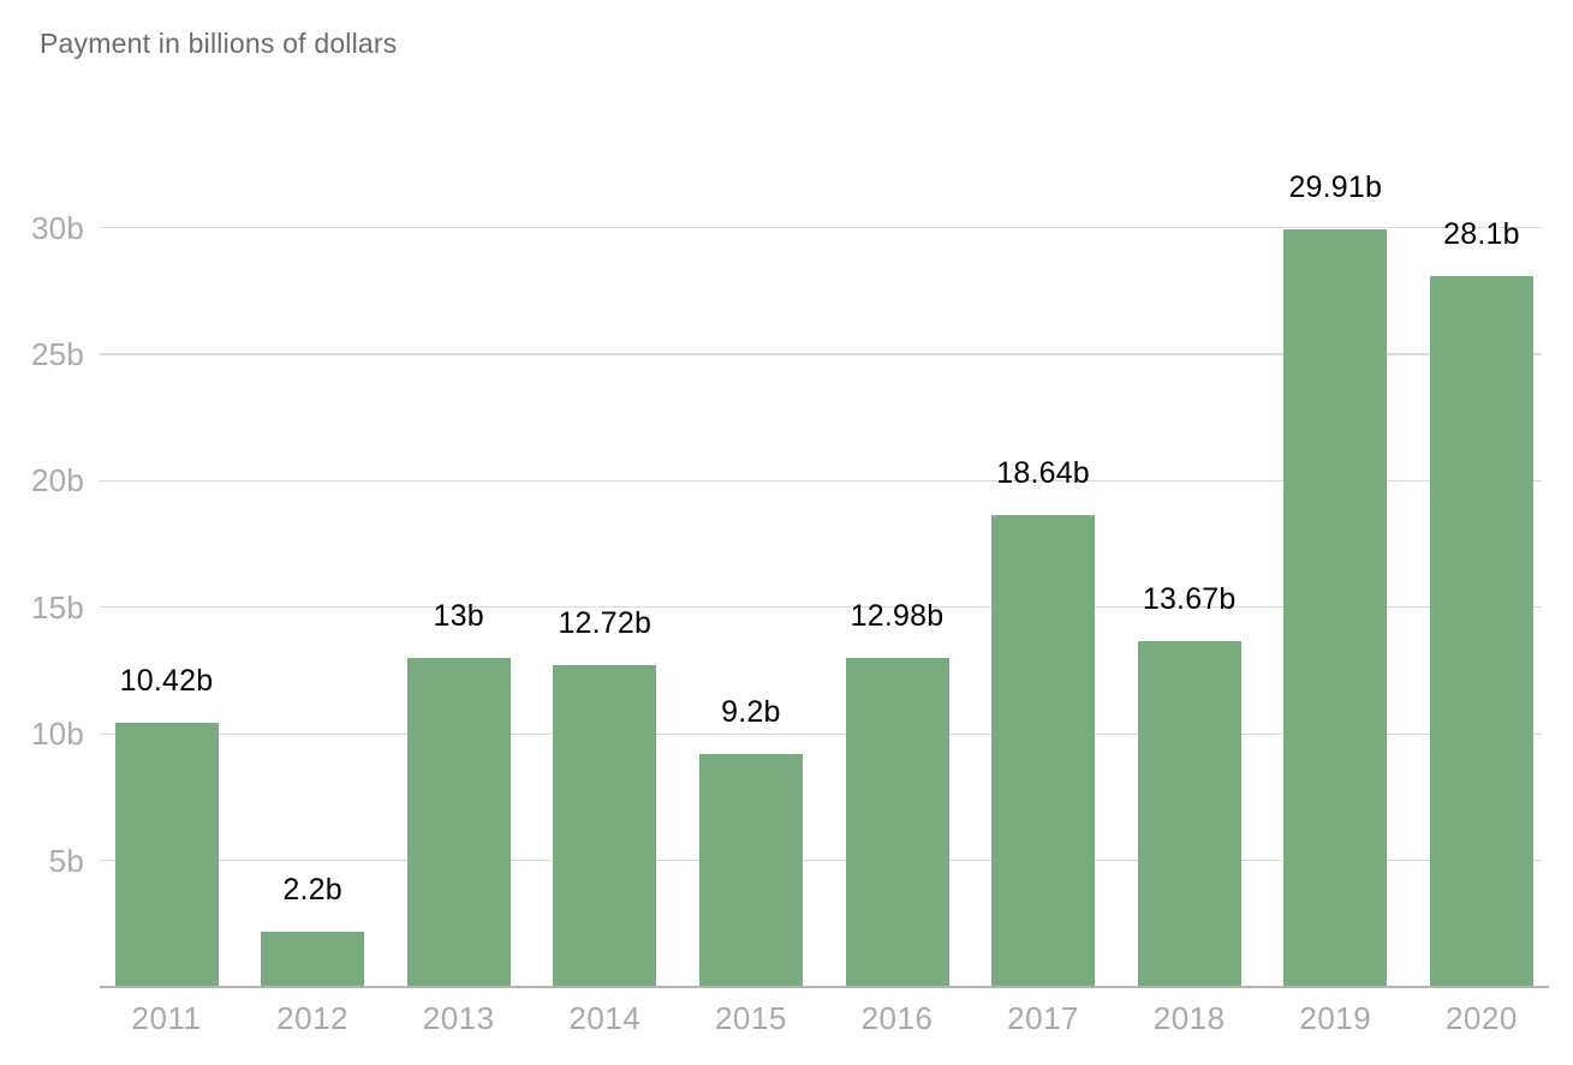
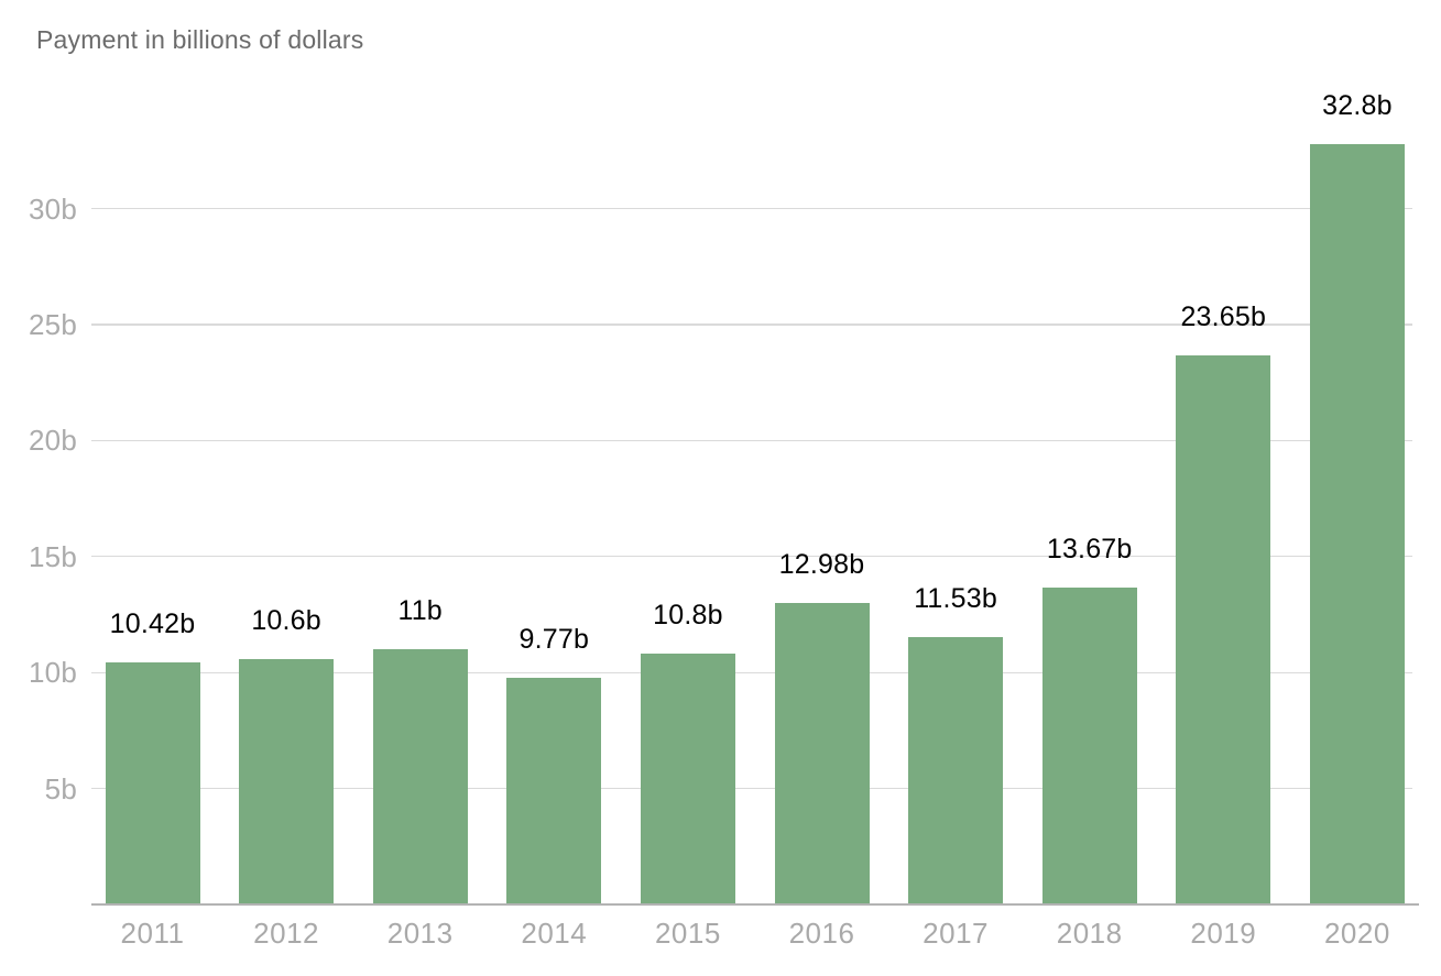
2012: 2.2b -> 10.6b
2013: 13b -> 11b
2014: 12.72b -> 9.77b
2015: 9.2b -> 10.8b
2017: 18.64b -> 11.53b
2019: 29.91b -> 23.65b
2020: 28.1b -> 32.8b
